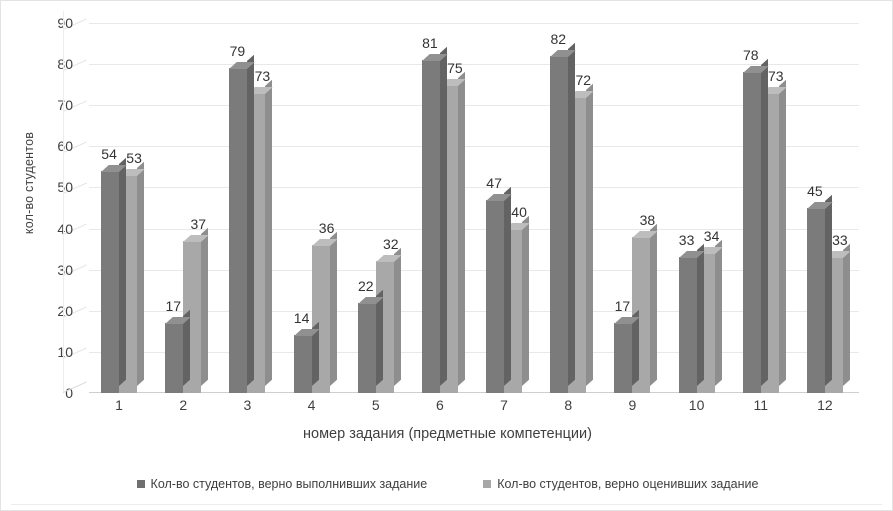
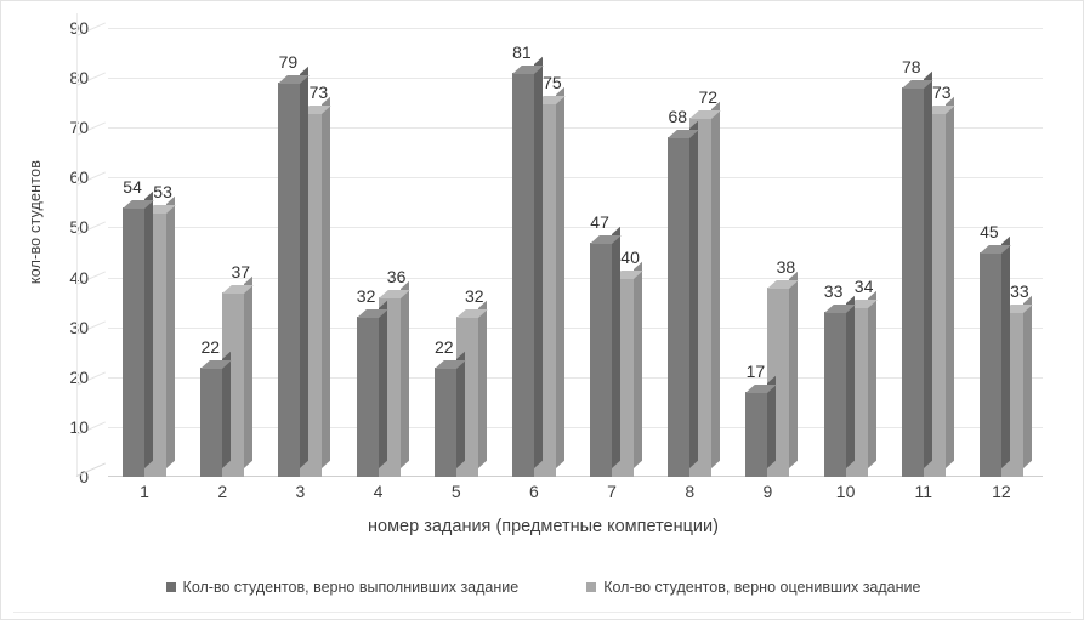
Кол-во студентов, верно выполнивших задание/2: 17 -> 22
Кол-во студентов, верно выполнивших задание/4: 14 -> 32
Кол-во студентов, верно выполнивших задание/8: 82 -> 68
